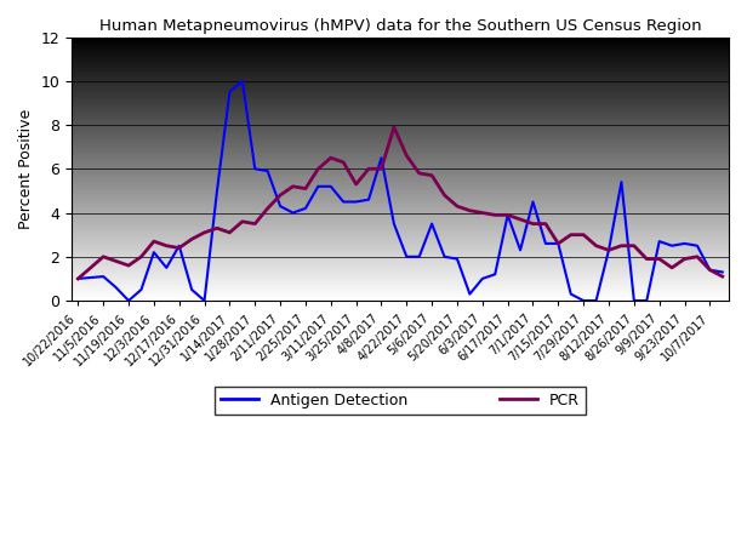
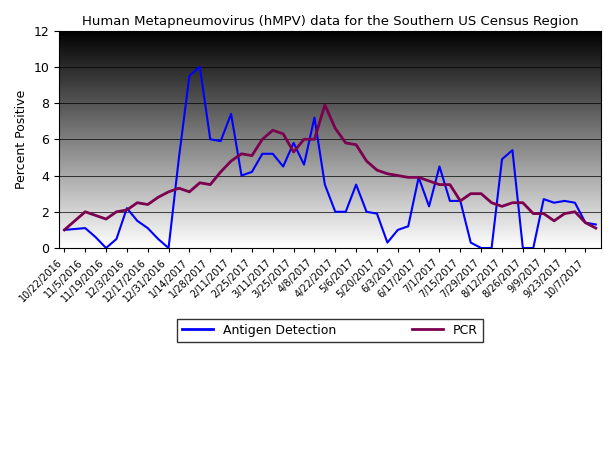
PCR/12/3/2016: 2.7 -> 2.1
Antigen Detection/12/17/2016: 2.5 -> 1.1
Antigen Detection/2/11/2017: 4.3 -> 7.4
Antigen Detection/3/25/2017: 4.5 -> 5.8
Antigen Detection/4/8/2017: 6.5 -> 7.2
Antigen Detection/8/12/2017: 2.3 -> 4.9
